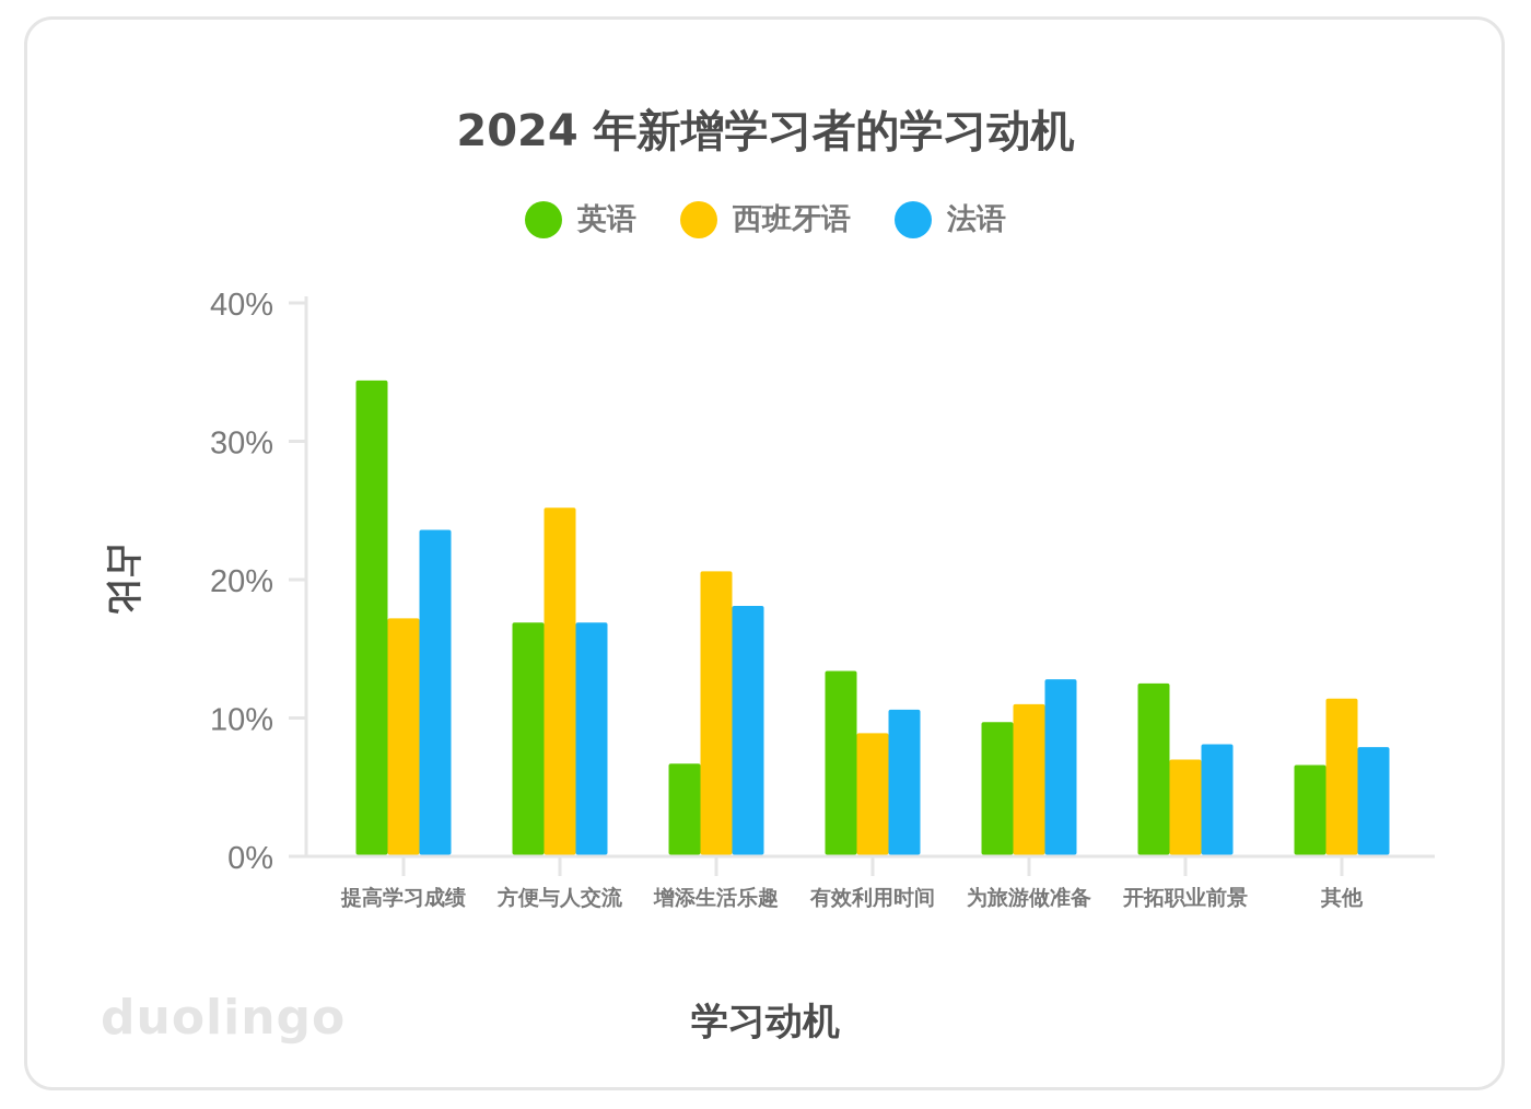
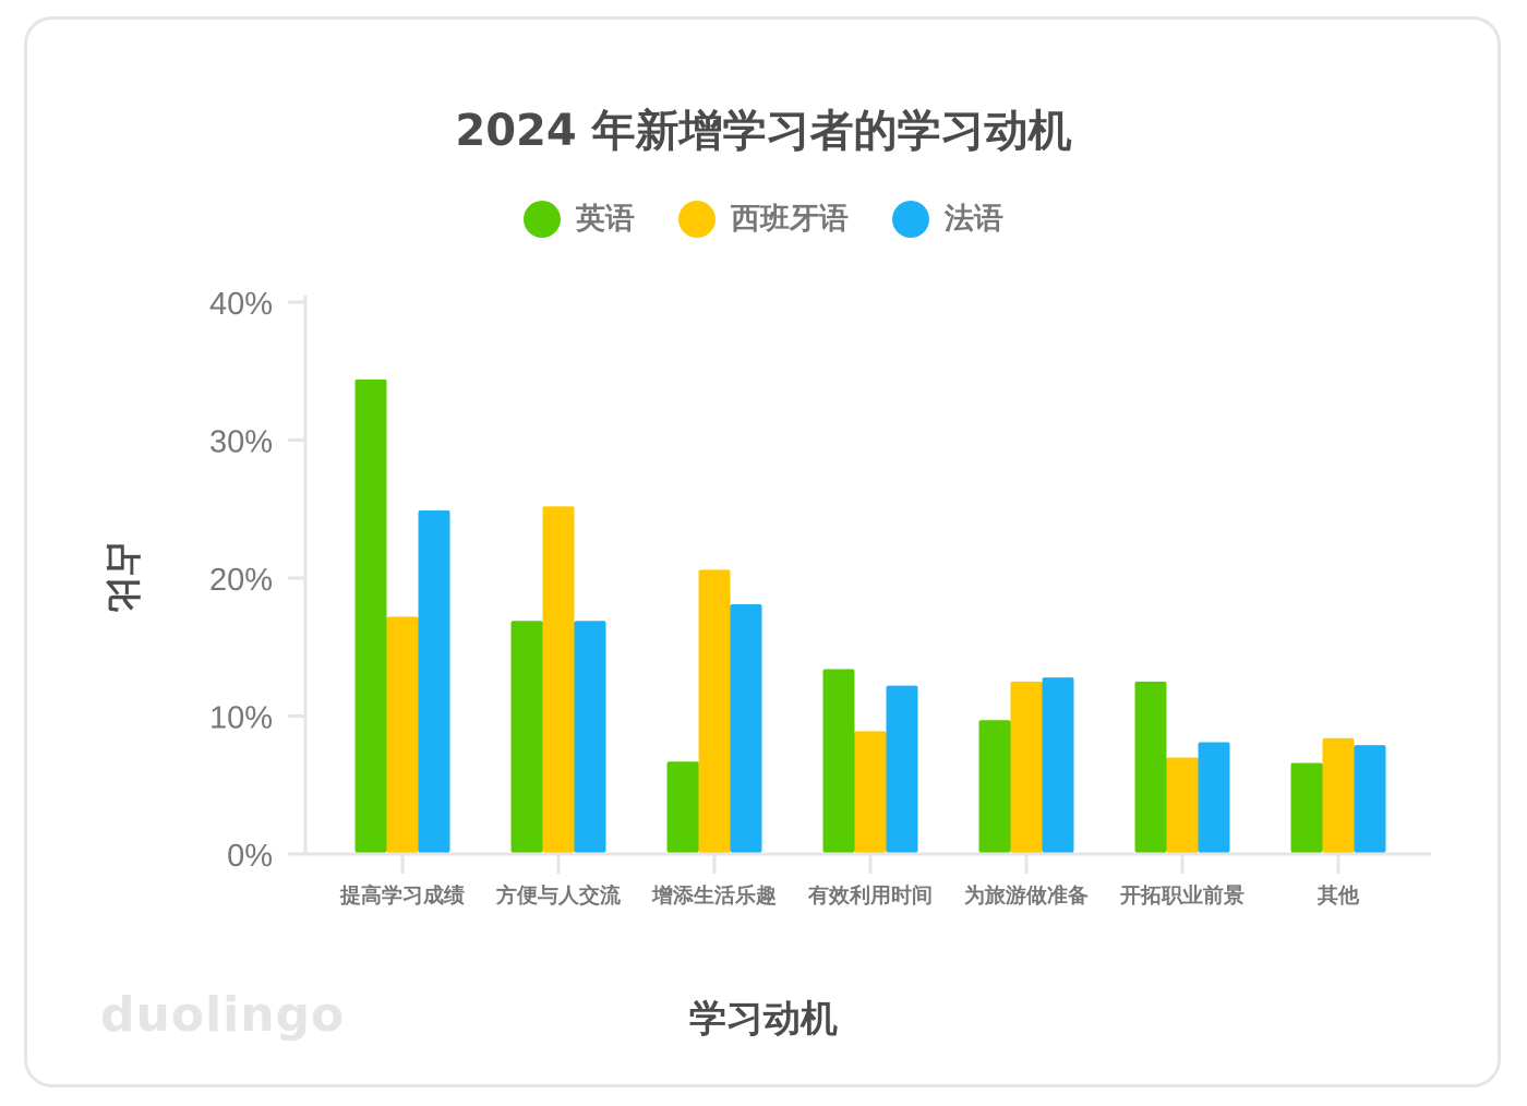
法语/提高学习成绩: 23.6% -> 24.9%
法语/有效利用时间: 10.6% -> 12.2%
西班牙语/为旅游做准备: 11.0% -> 12.5%
西班牙语/其他: 11.4% -> 8.4%
